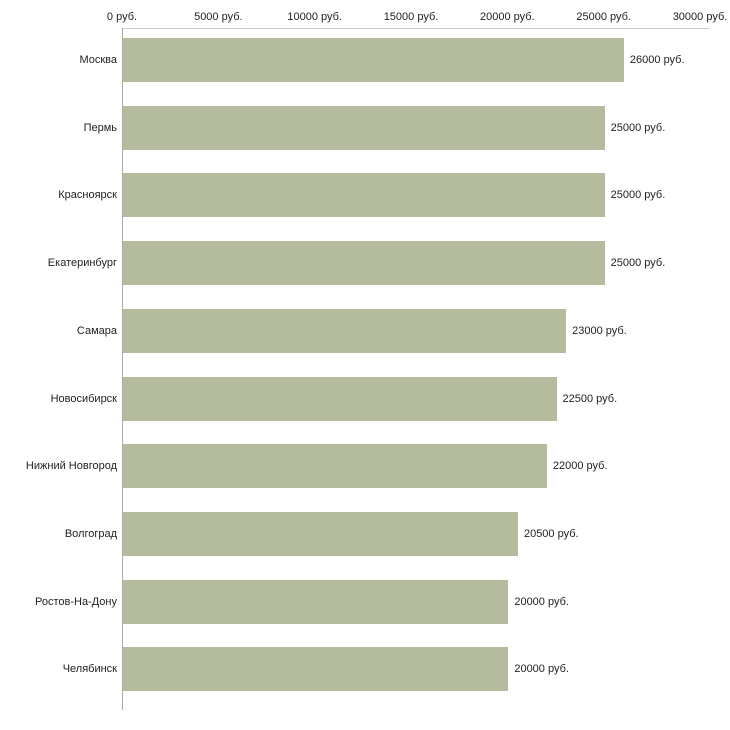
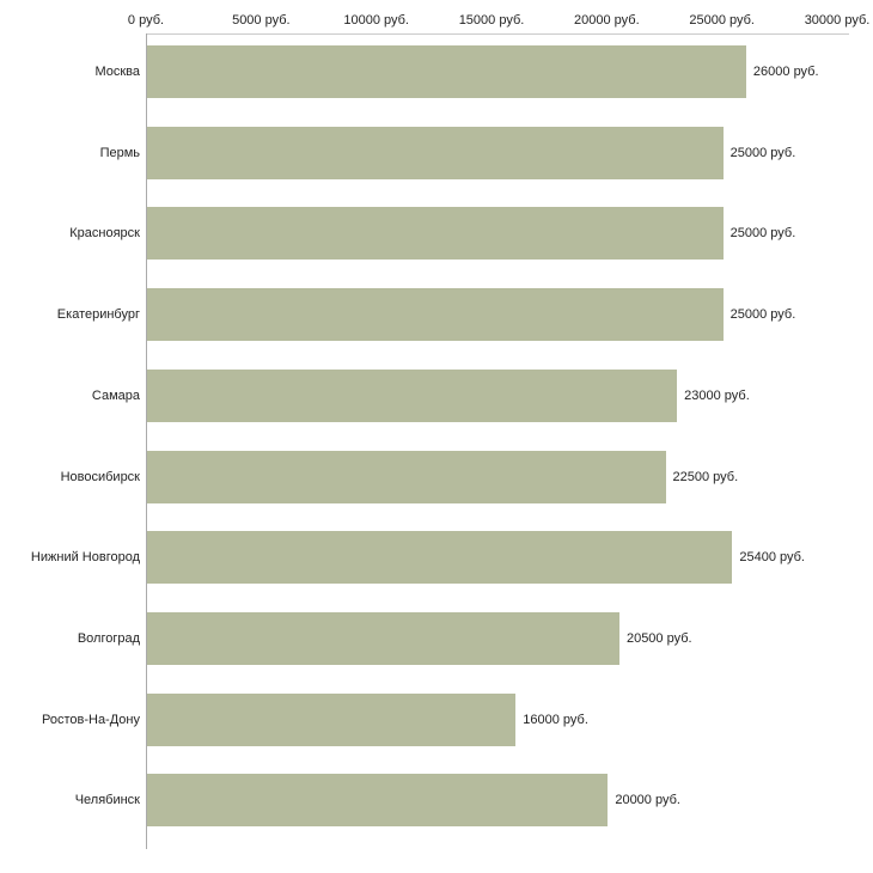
Нижний Новгород: 22000 -> 25400
Ростов-На-Дону: 20000 -> 16000
